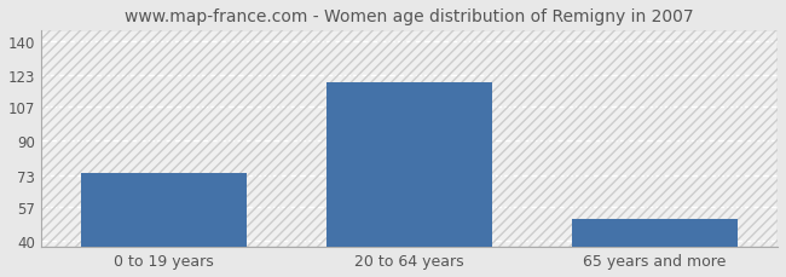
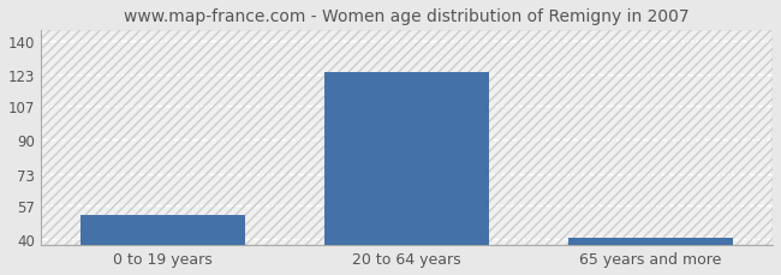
0 to 19 years: 74 -> 52
20 to 64 years: 119 -> 124
65 years and more: 51 -> 41
